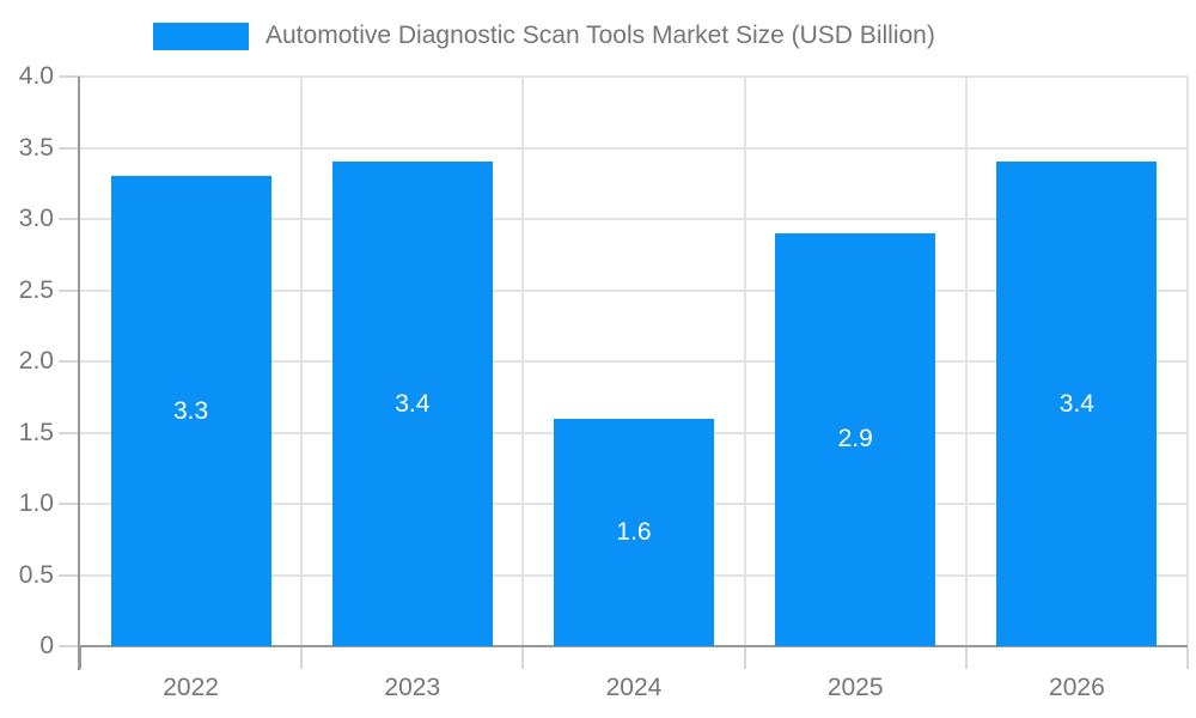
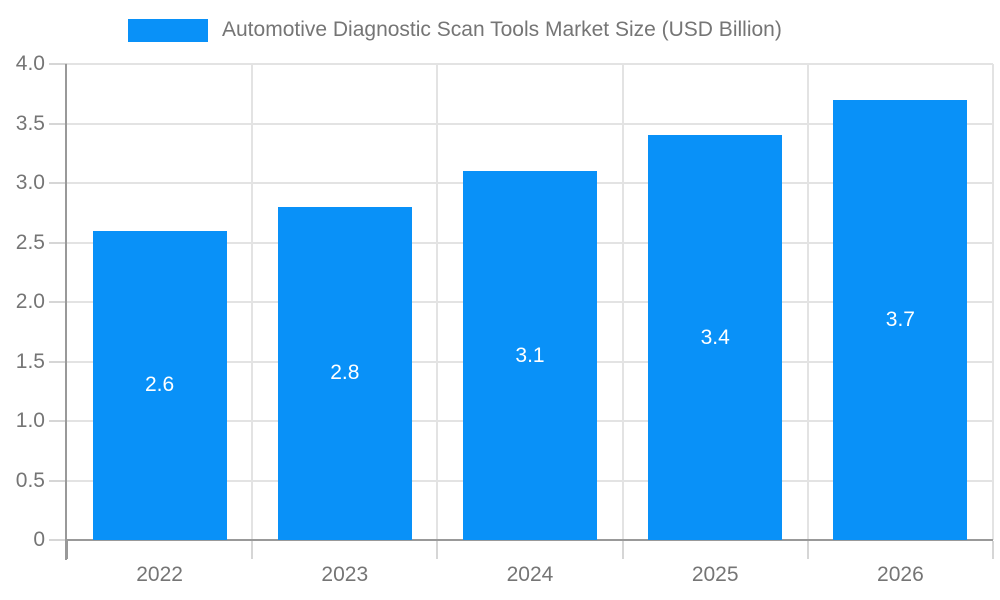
2022: 3.3 -> 2.6
2023: 3.4 -> 2.8
2024: 1.6 -> 3.1
2025: 2.9 -> 3.4
2026: 3.4 -> 3.7
